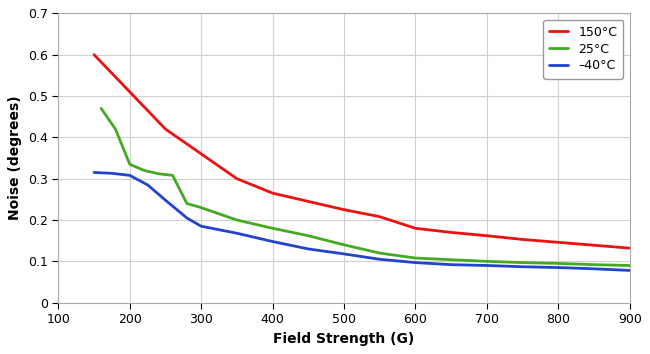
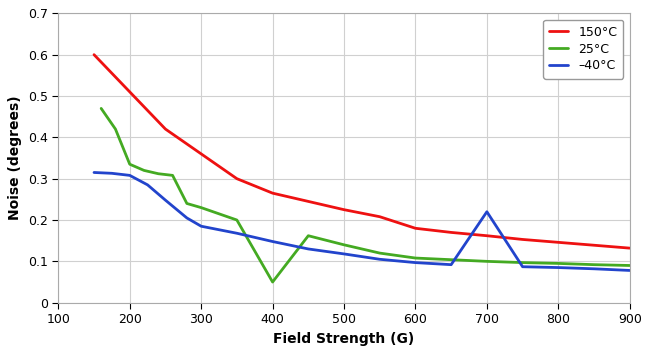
25°C/400: 0.180 -> 0.050
–40°C/700: 0.090 -> 0.220
